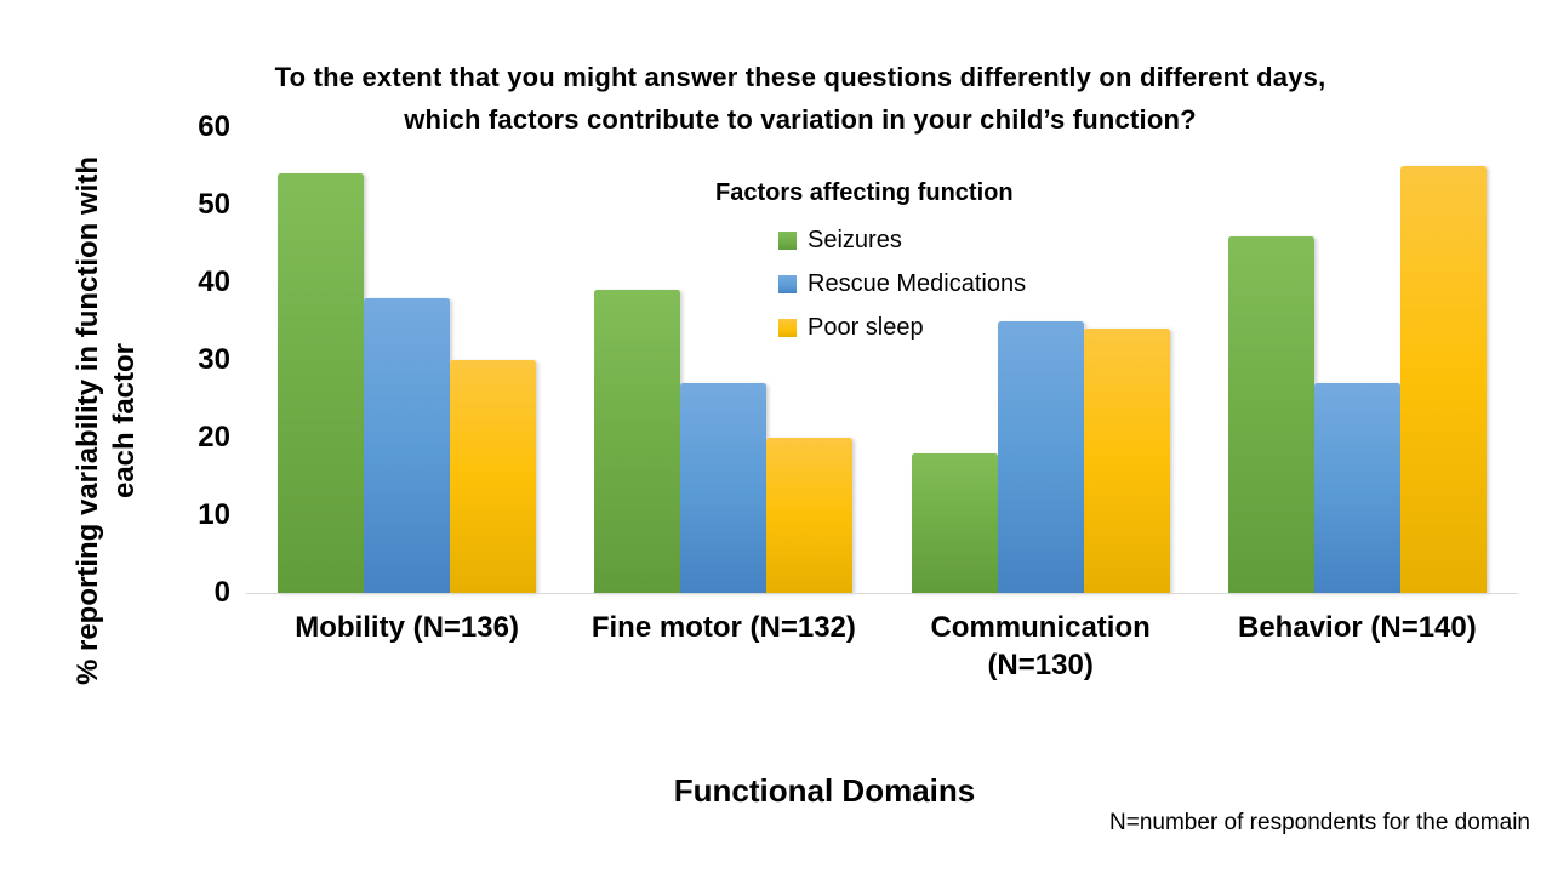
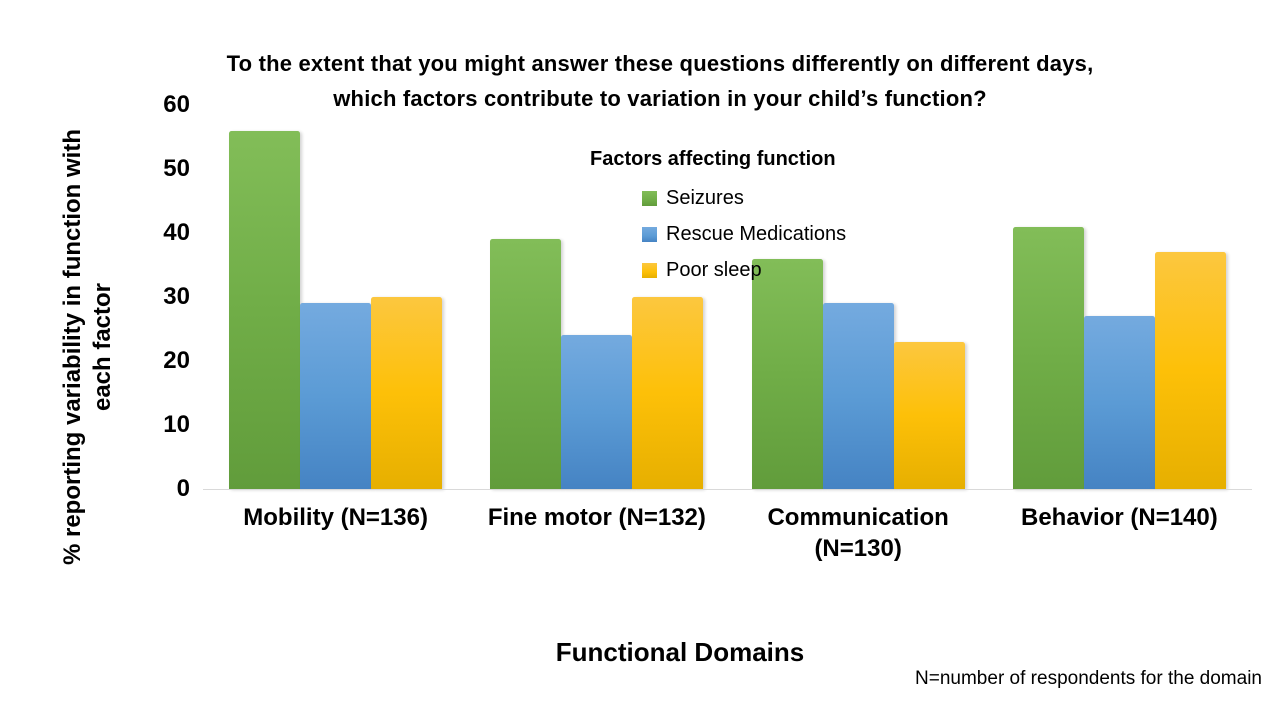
Seizures/Mobility (N=136): 54 -> 56
Rescue Medications/Mobility (N=136): 38 -> 29
Rescue Medications/Fine motor (N=132): 27 -> 24
Poor sleep/Fine motor (N=132): 20 -> 30
Seizures/Communication (N=130): 18 -> 36
Rescue Medications/Communication (N=130): 35 -> 29
Poor sleep/Communication (N=130): 34 -> 23
Seizures/Behavior (N=140): 46 -> 41
Poor sleep/Behavior (N=140): 55 -> 37
